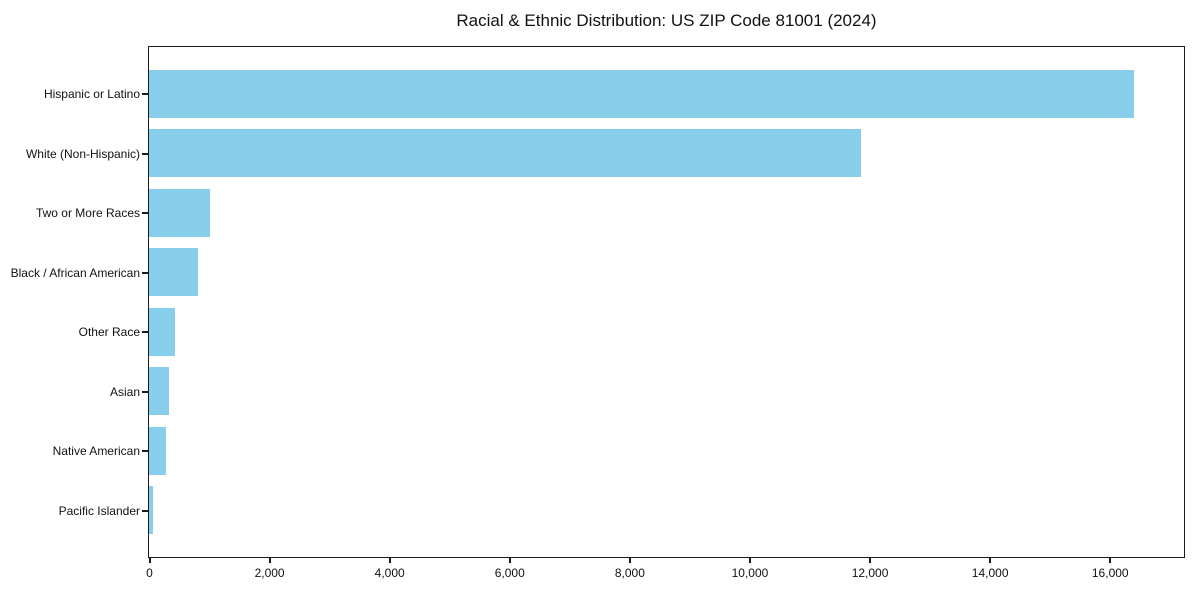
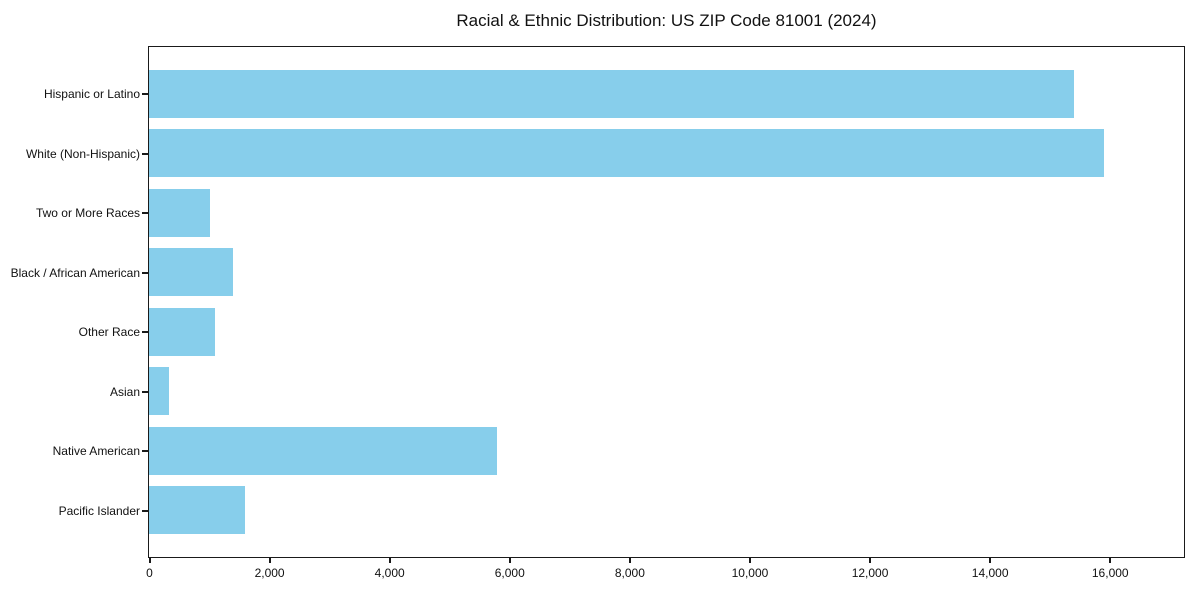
Hispanic or Latino: 16400 -> 15400
White (Non-Hispanic): 11900 -> 15900
Black / African American: 800 -> 1400
Other Race: 400 -> 1100
Native American: 300 -> 5800
Pacific Islander: 100 -> 1600
